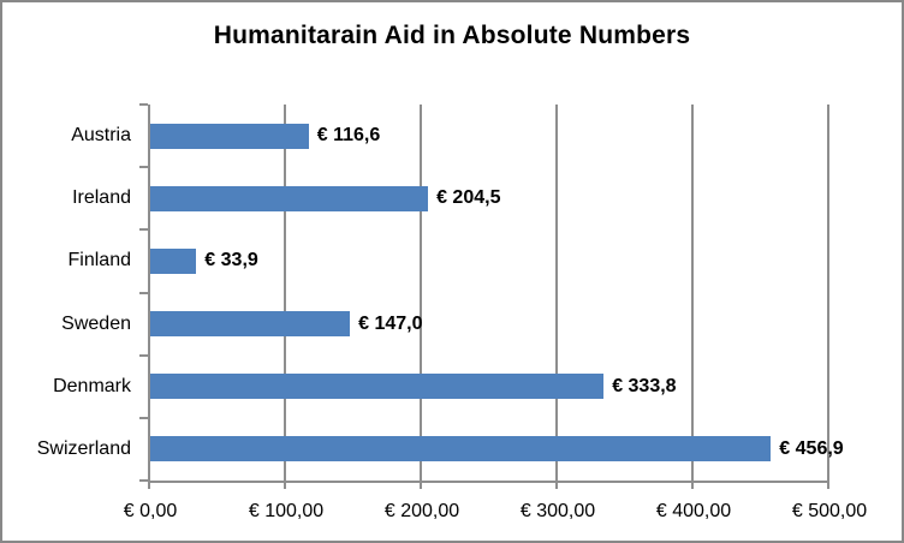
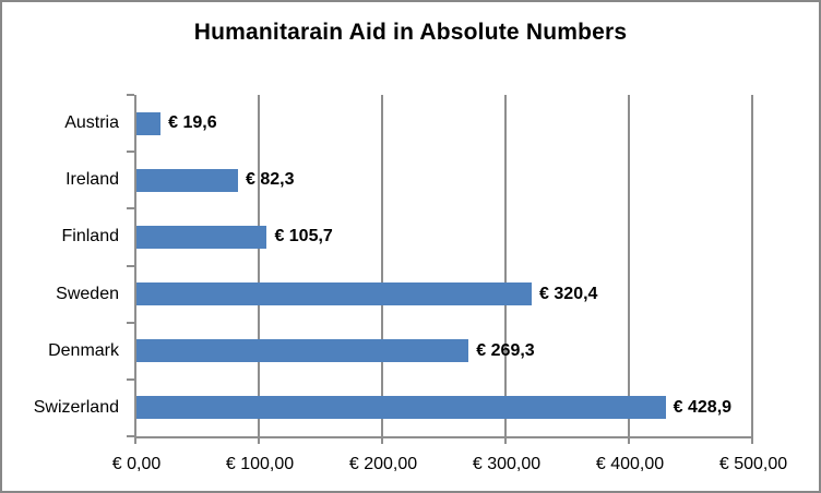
Austria: 116,6 -> 19,6
Ireland: 204,5 -> 82,3
Finland: 33,9 -> 105,7
Sweden: 147,0 -> 320,4
Denmark: 333,8 -> 269,3
Swizerland: 456,9 -> 428,9
